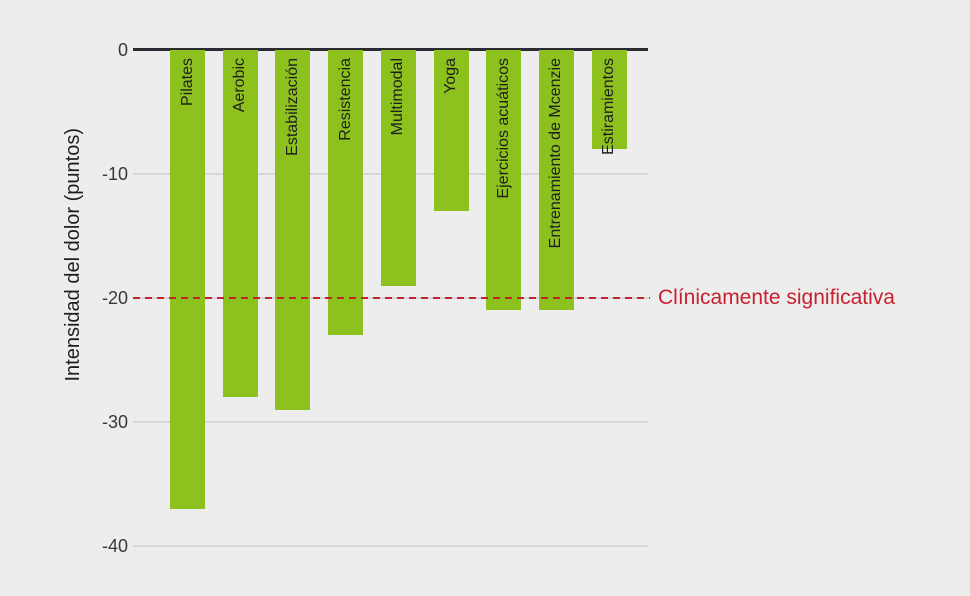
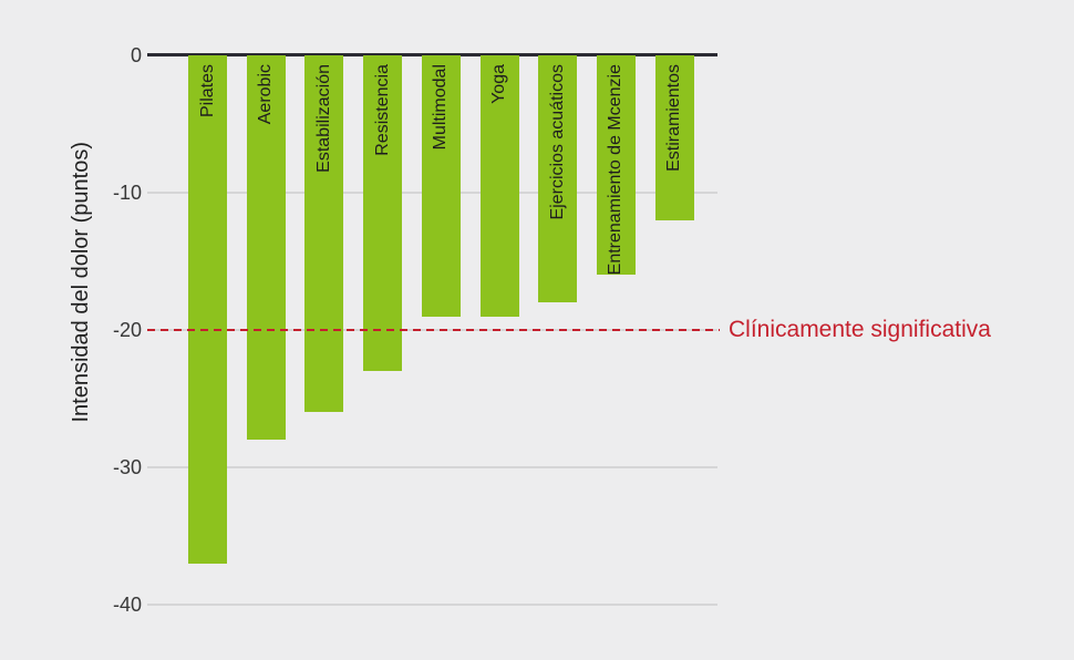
Estabilización: -29 -> -26
Yoga: -13 -> -19
Ejercicios acuáticos: -21 -> -18
Entrenamiento de Mcenzie: -21 -> -16
Estiramientos: -8 -> -12
